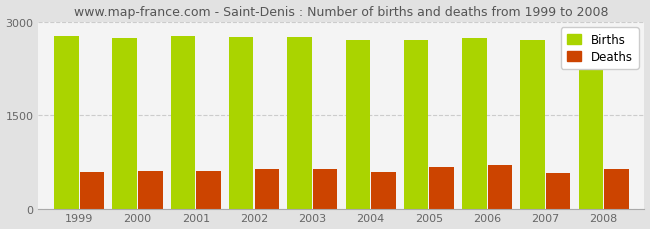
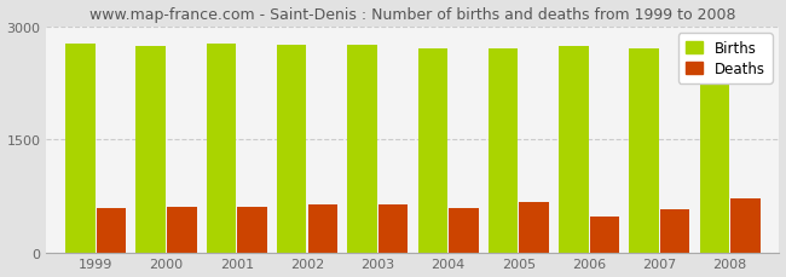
Deaths/2006: 700 -> 480
Deaths/2008: 630 -> 720
